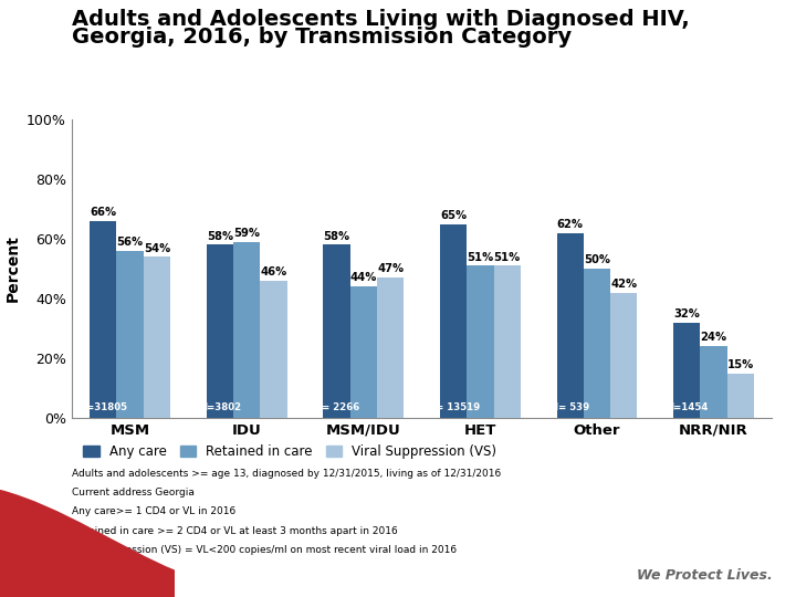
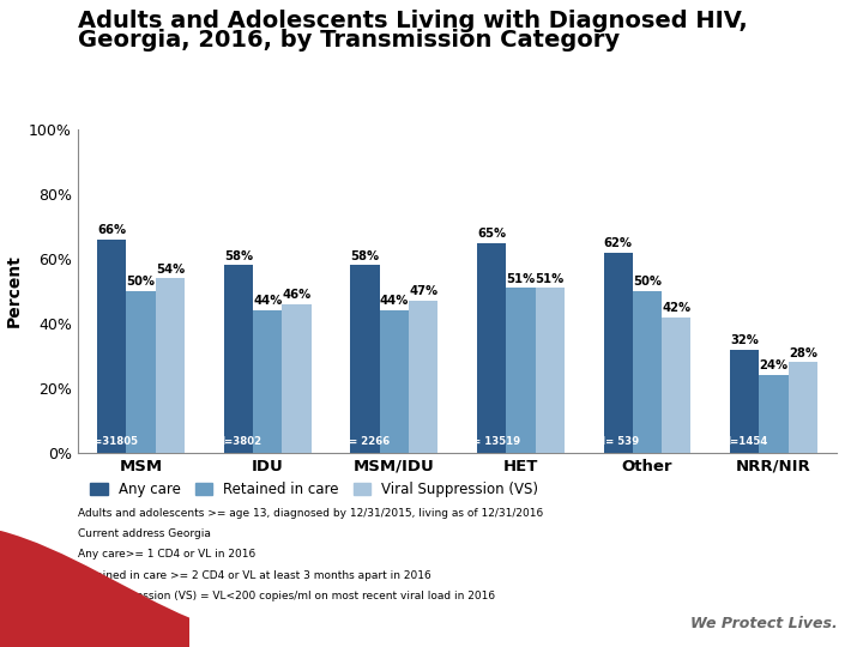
Retained in care/MSM: 56% -> 50%
Retained in care/IDU: 59% -> 44%
Viral Suppression (VS)/NRR/NIR: 15% -> 28%
